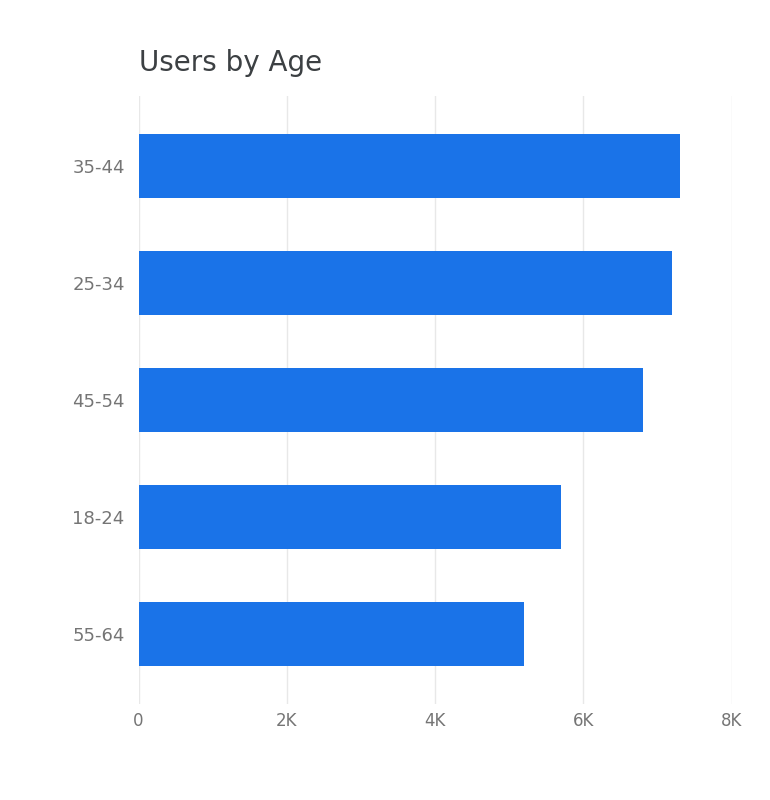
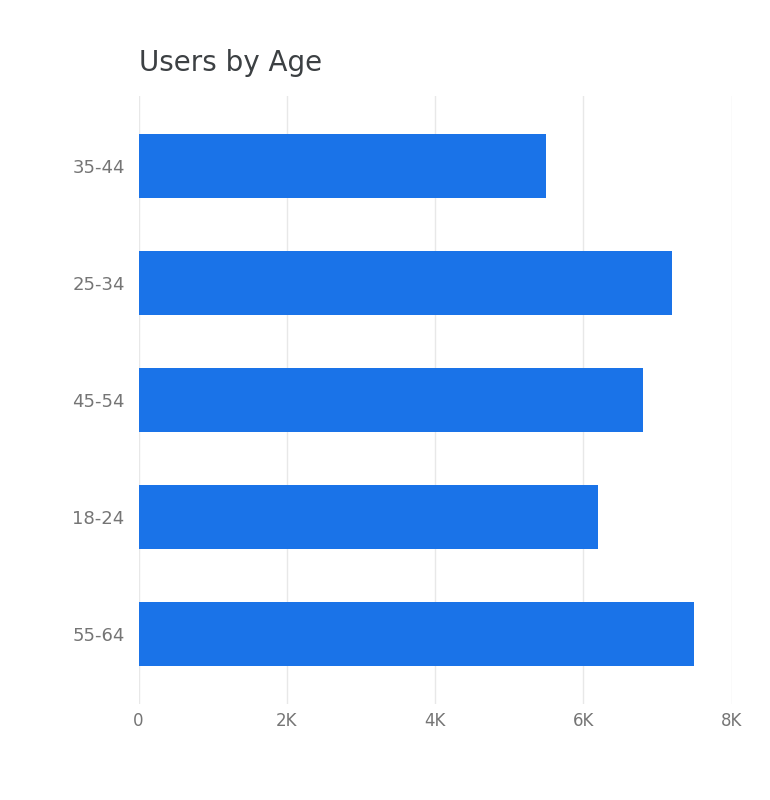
35-44: 7.3K -> 5.5K
18-24: 5.7K -> 6.2K
55-64: 5.2K -> 7.5K
